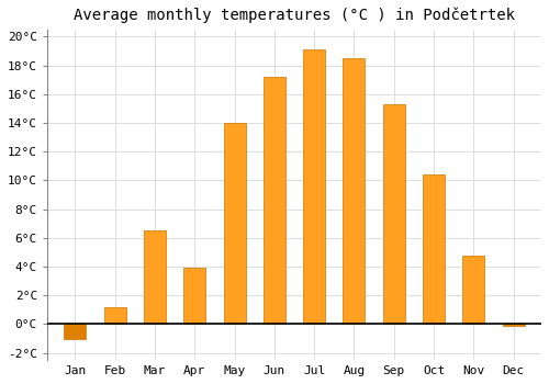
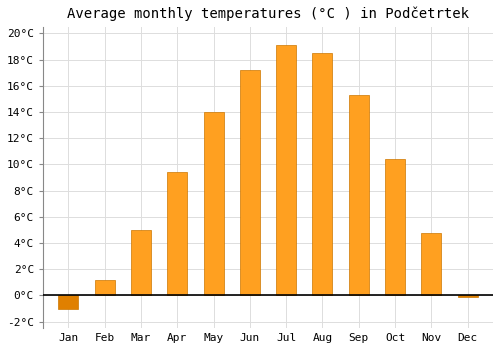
Mar: 6.5°C -> 5.0°C
Apr: 3.9°C -> 9.4°C
